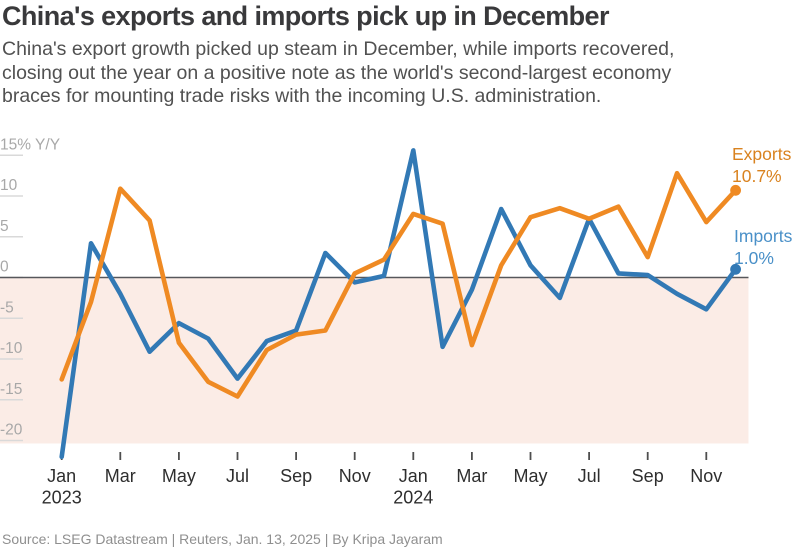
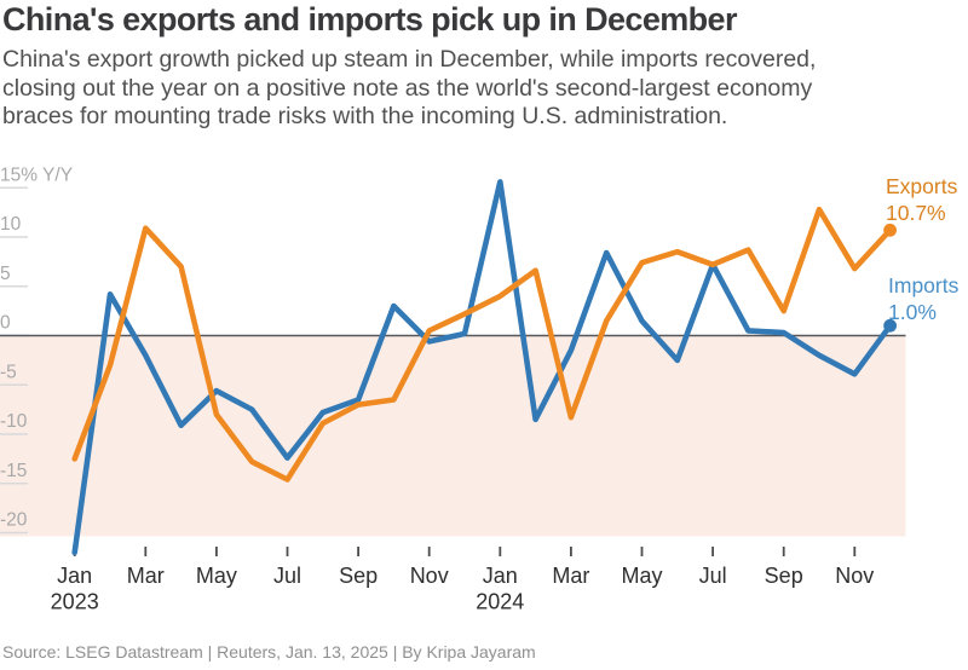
Exports/Jan 2024: 8 -> 4
